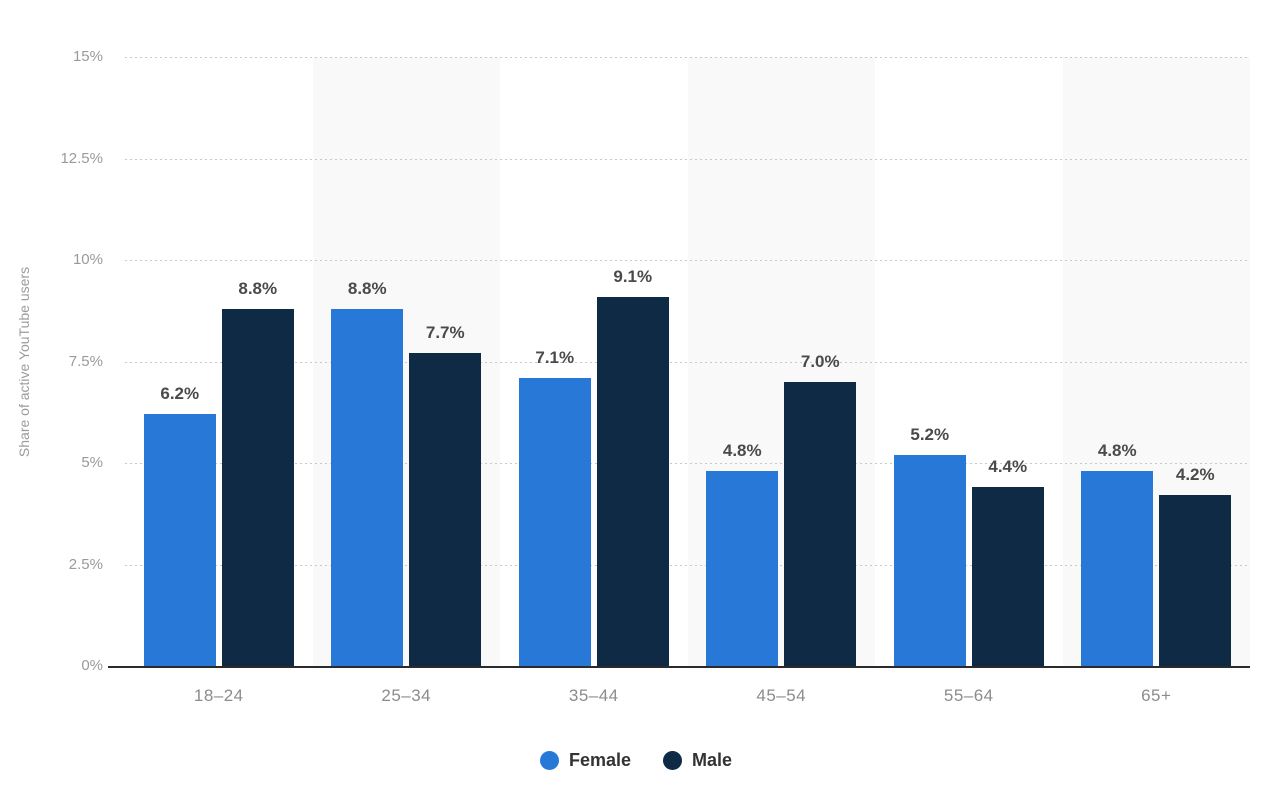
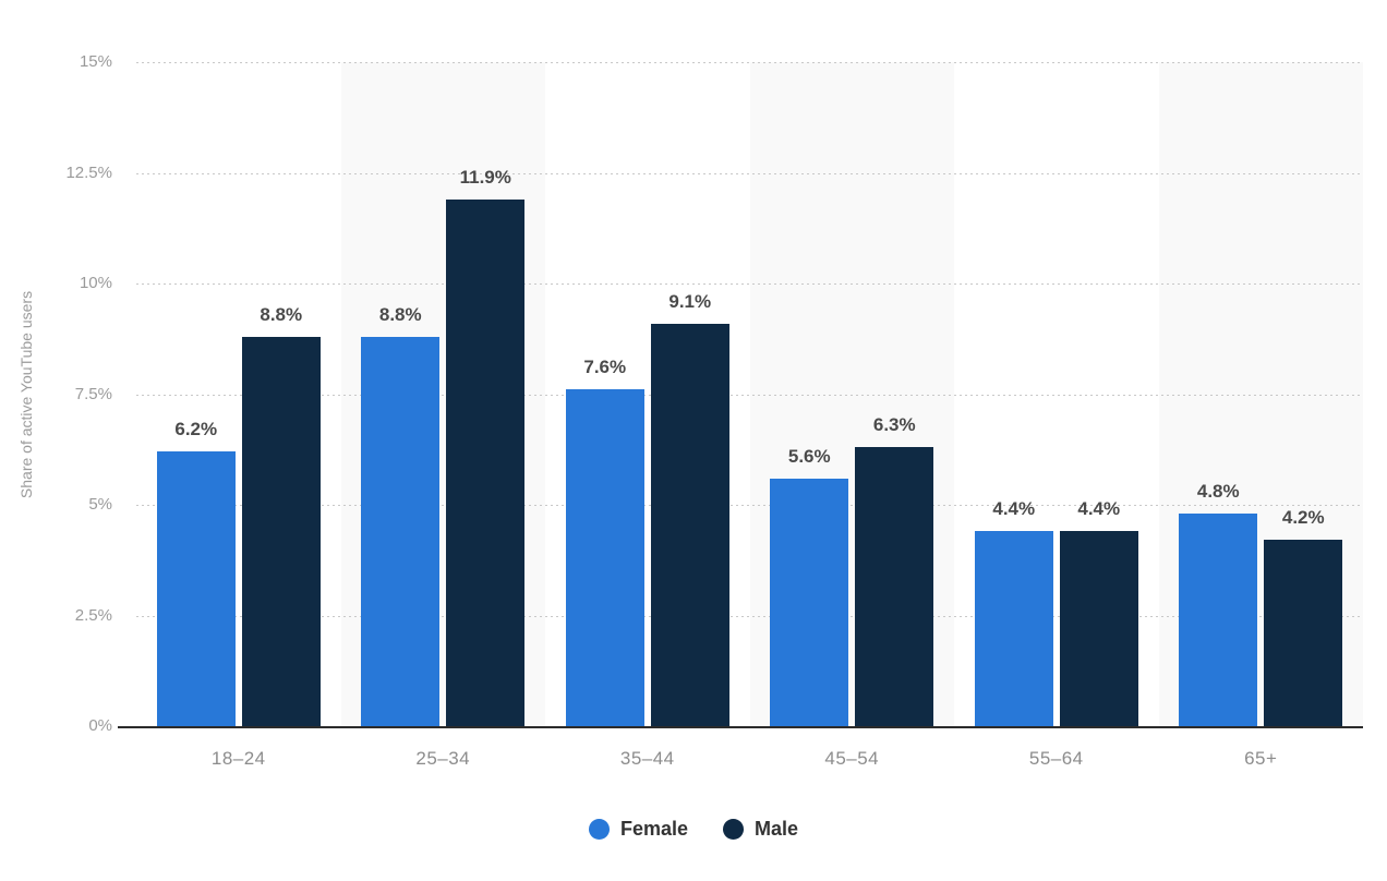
Male/25–34: 7.7% -> 11.9%
Female/35–44: 7.1% -> 7.6%
Female/45–54: 4.8% -> 5.6%
Male/45–54: 7.0% -> 6.3%
Female/55–64: 5.2% -> 4.4%
